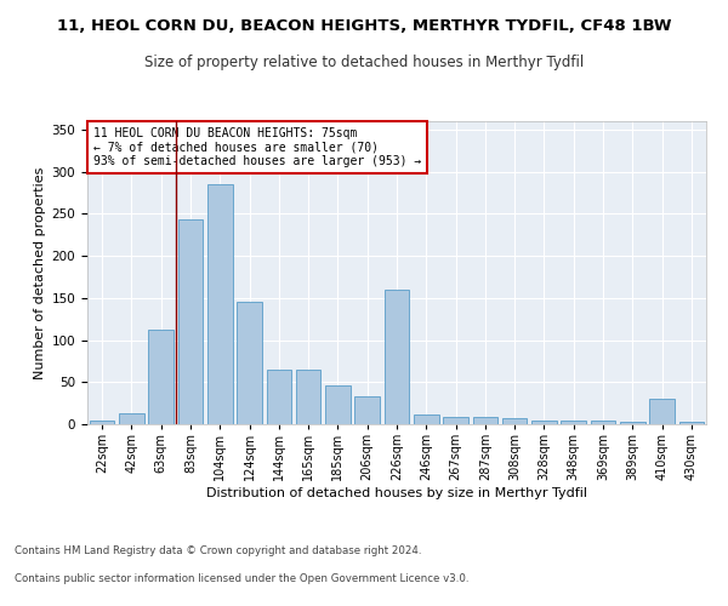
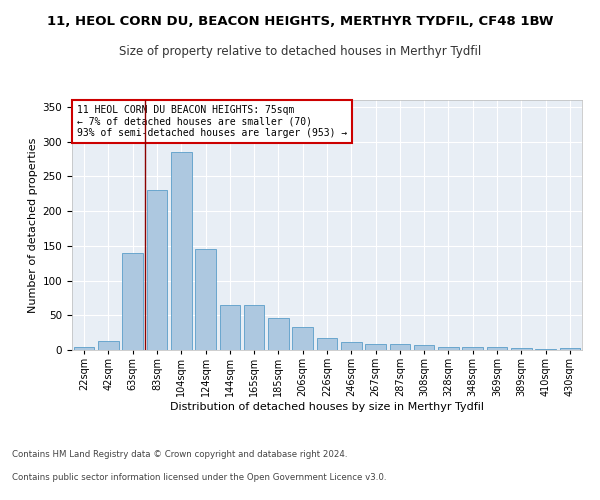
63sqm: 112 -> 140
83sqm: 244 -> 230
226sqm: 160 -> 17
410sqm: 30 -> 2
